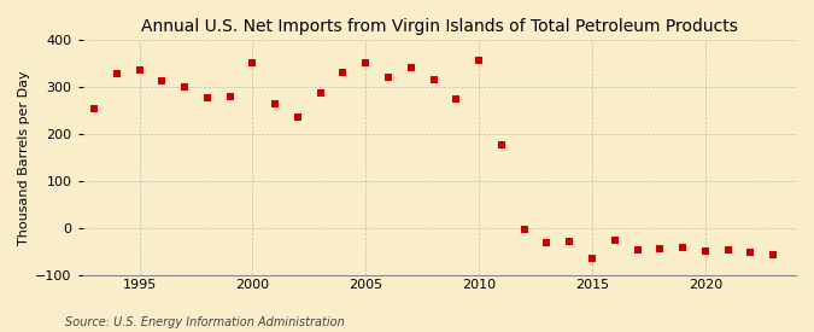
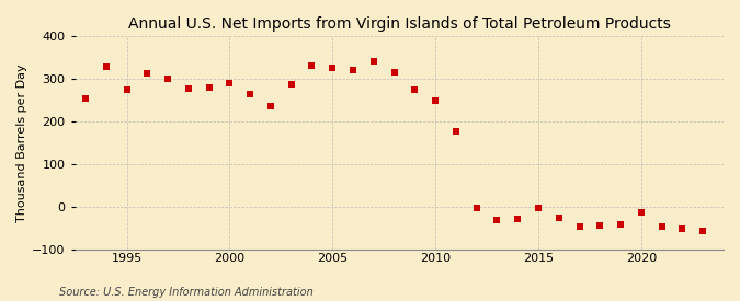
1995: 335 -> 275
2000: 350 -> 290
2005: 350 -> 325
2010: 355 -> 248
2015: -65 -> -2
2020: -50 -> -12
